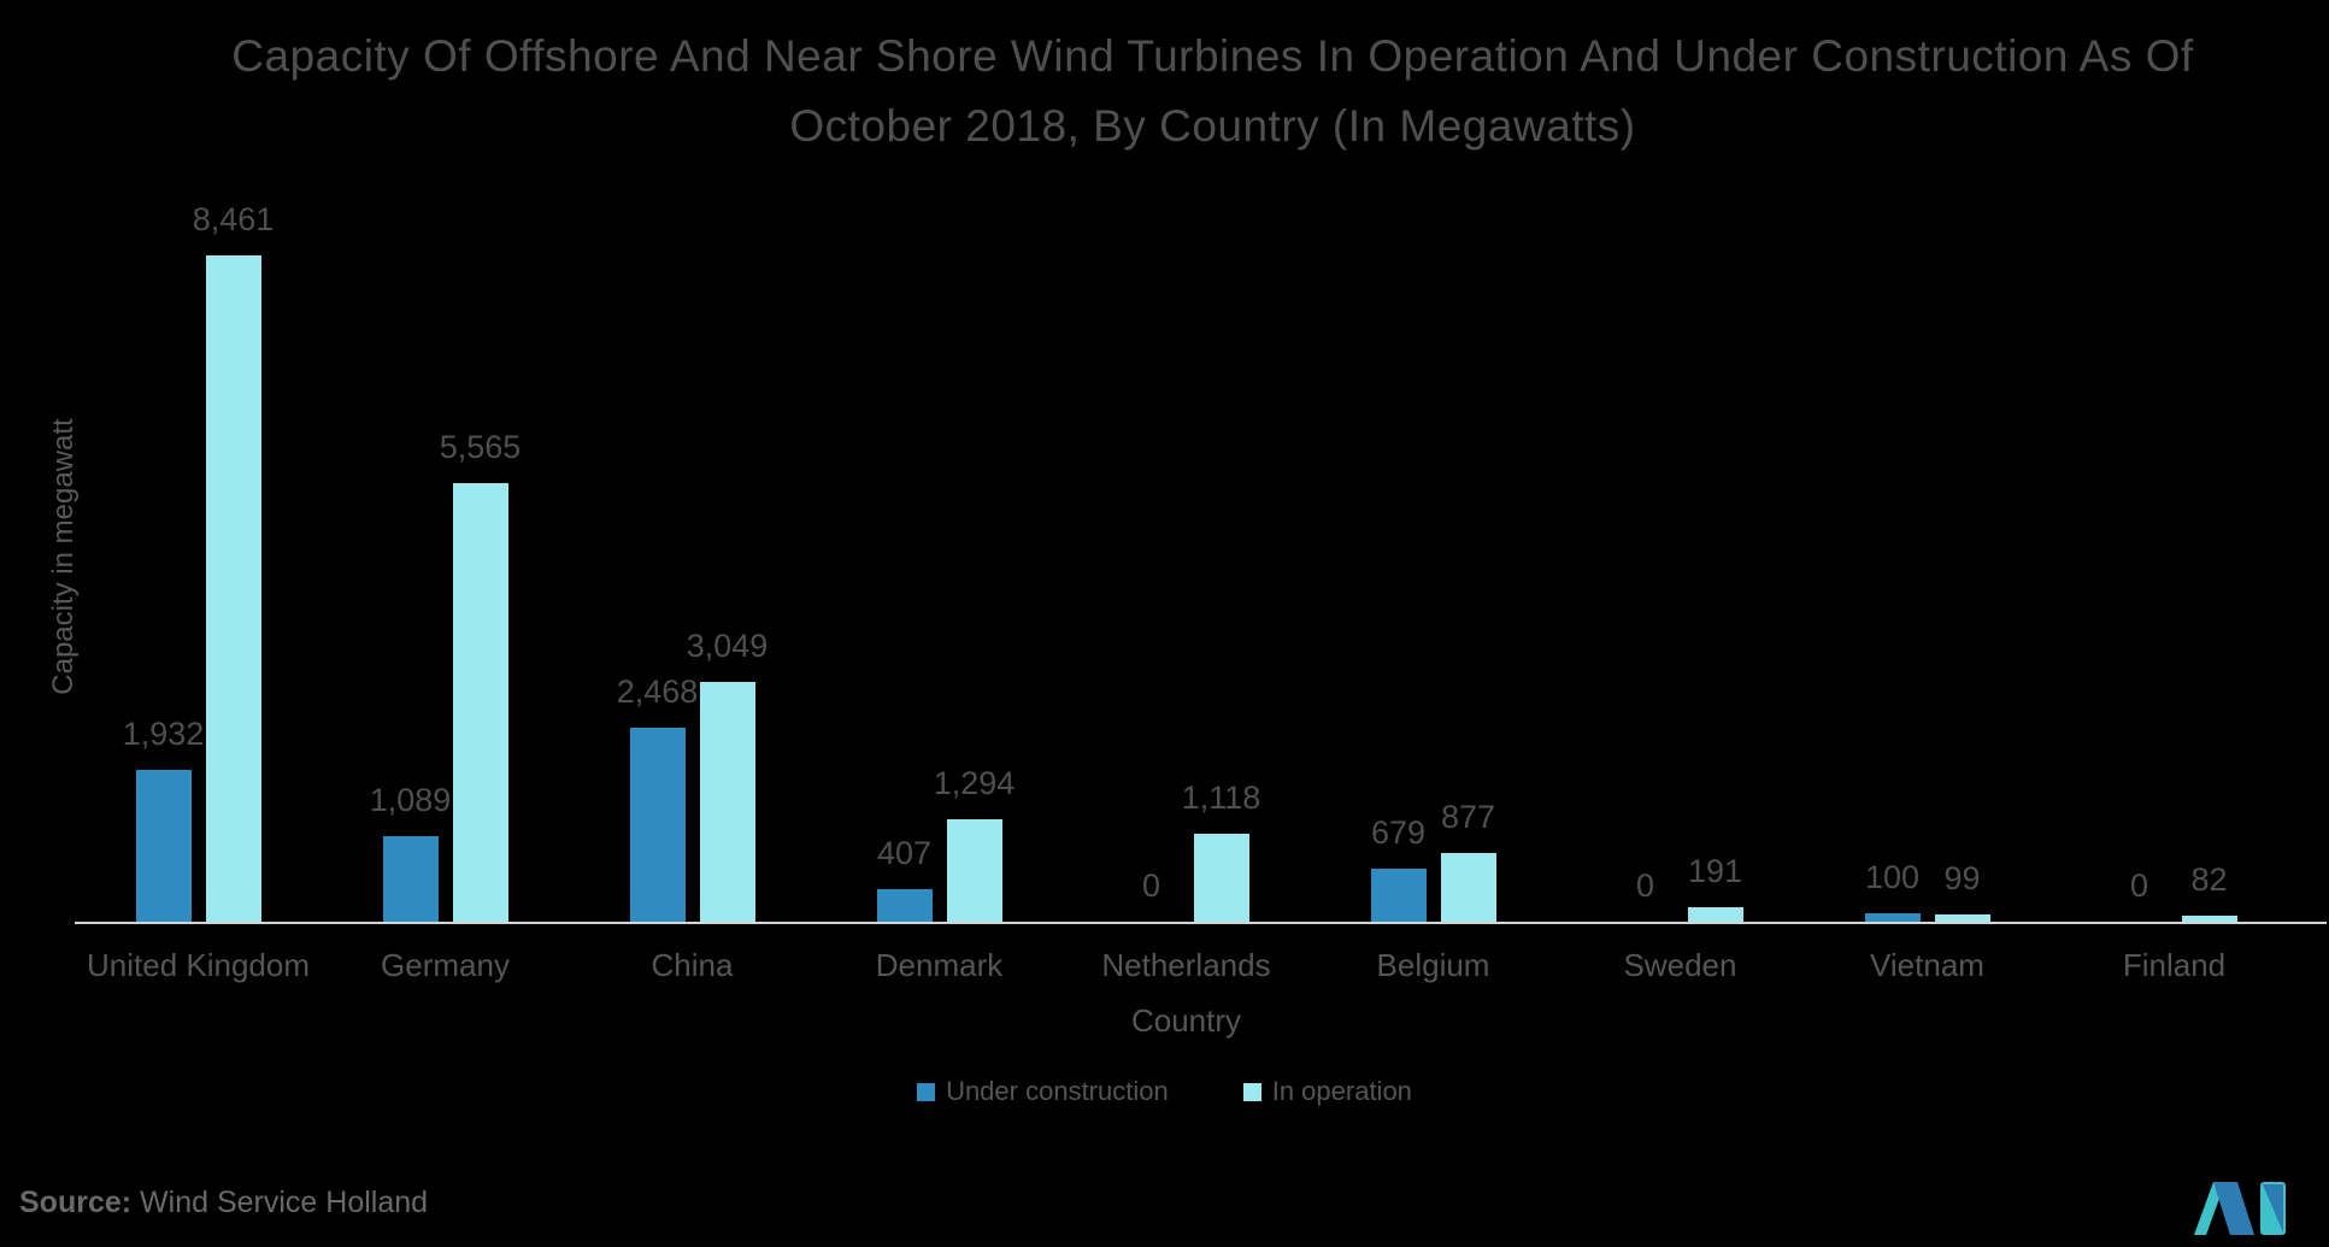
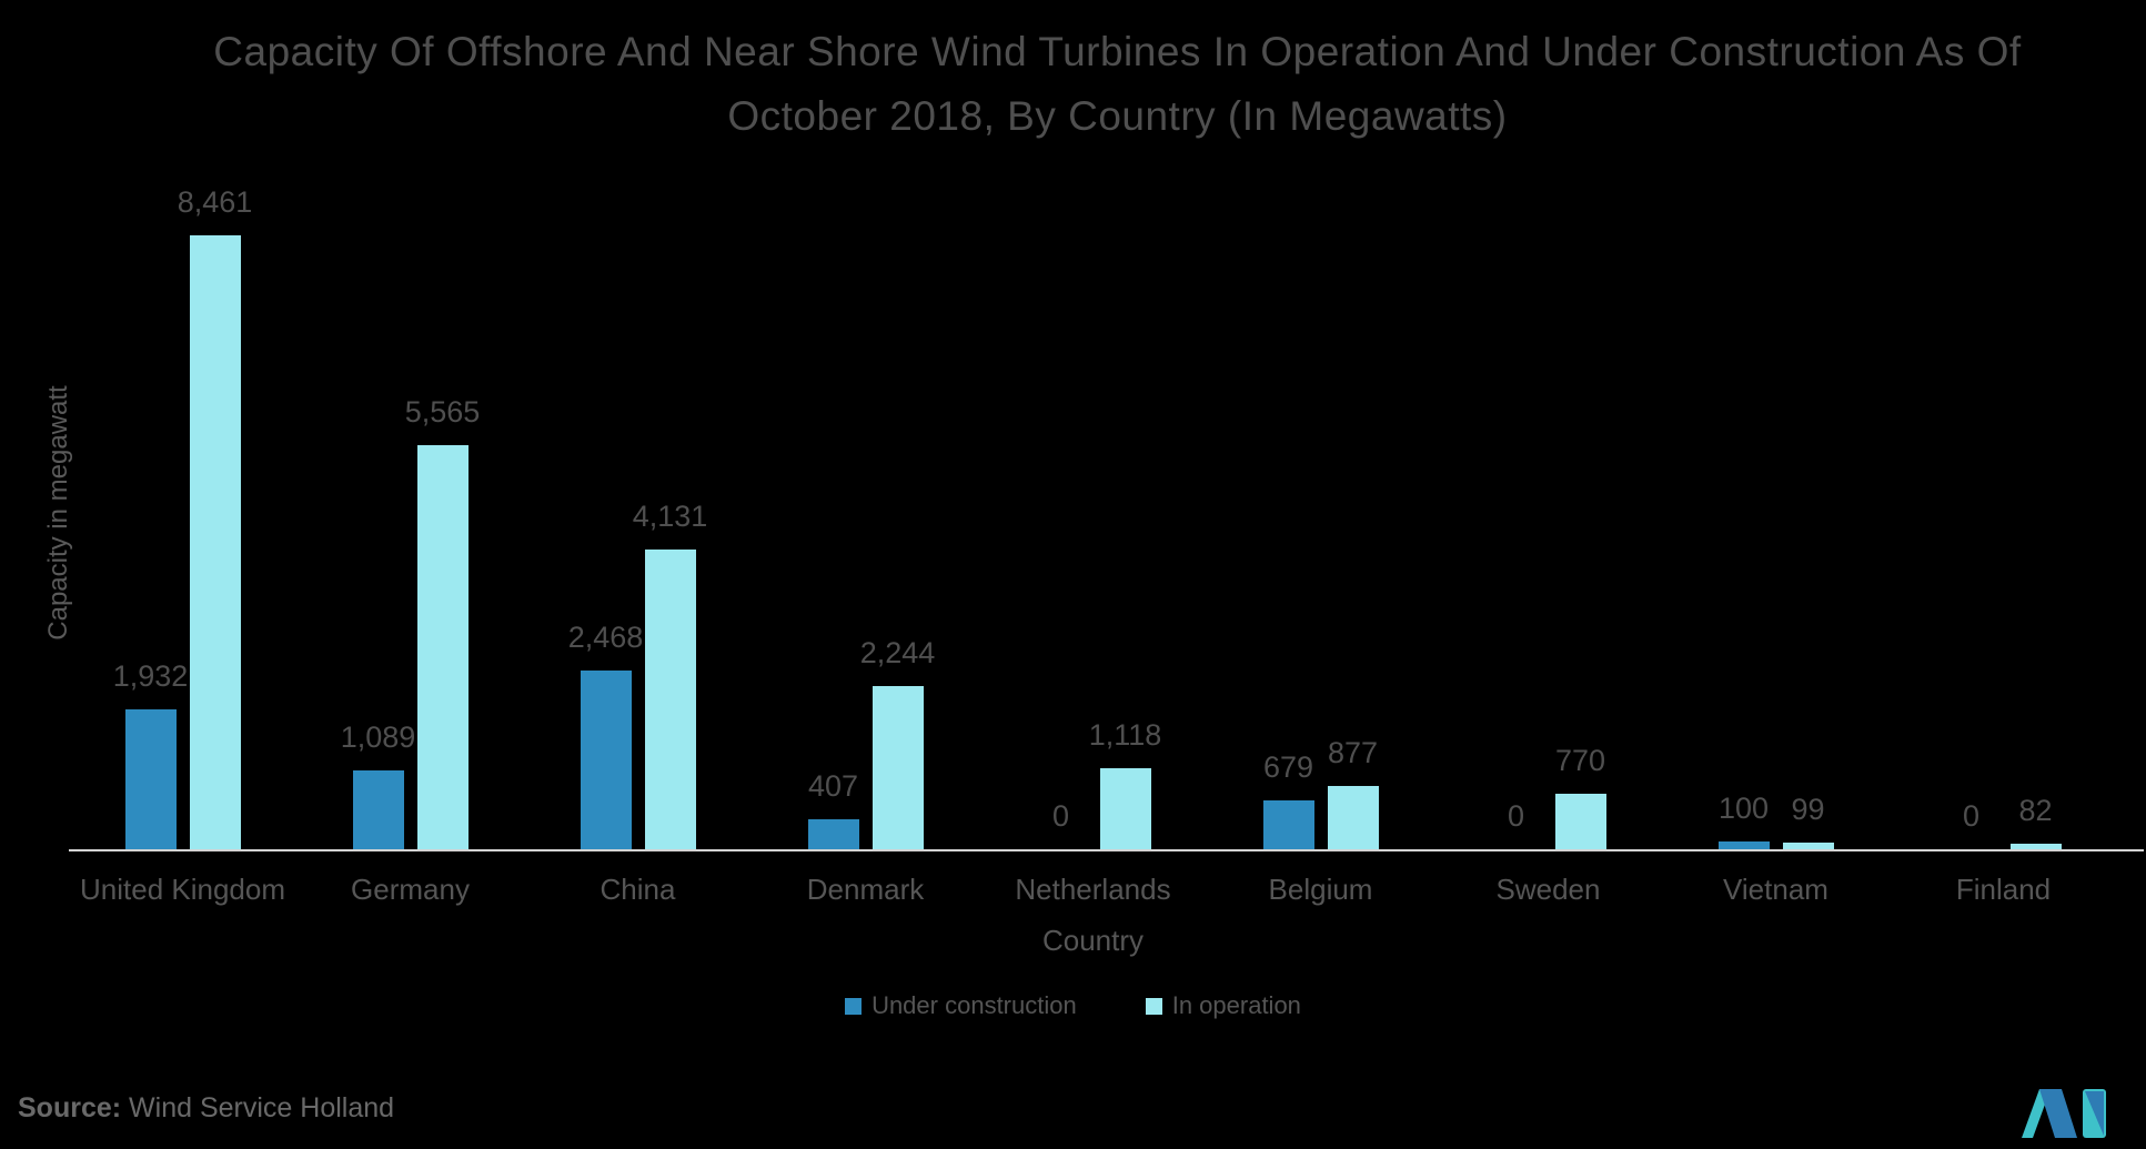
In operation/China: 3,049 -> 4,131
In operation/Denmark: 1,294 -> 2,244
In operation/Sweden: 191 -> 770
